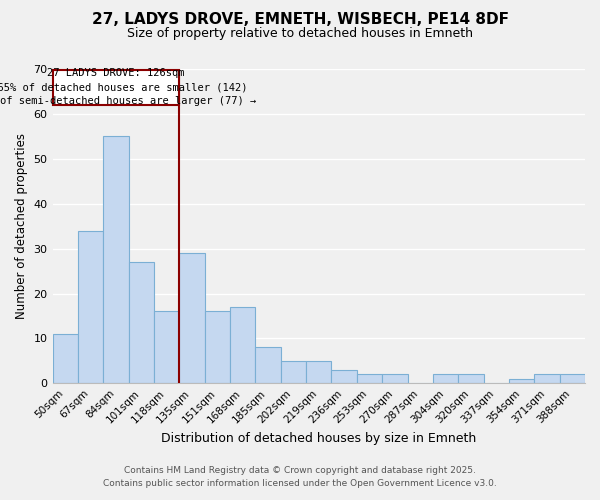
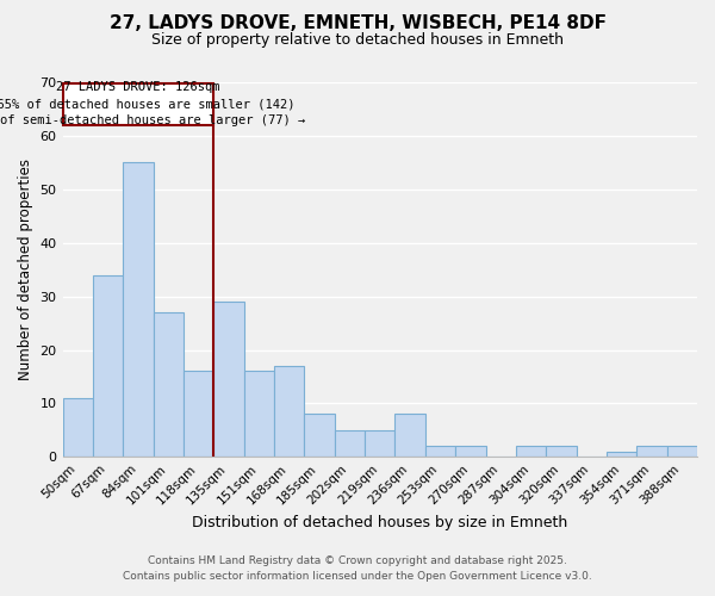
236sqm: 3 -> 8
